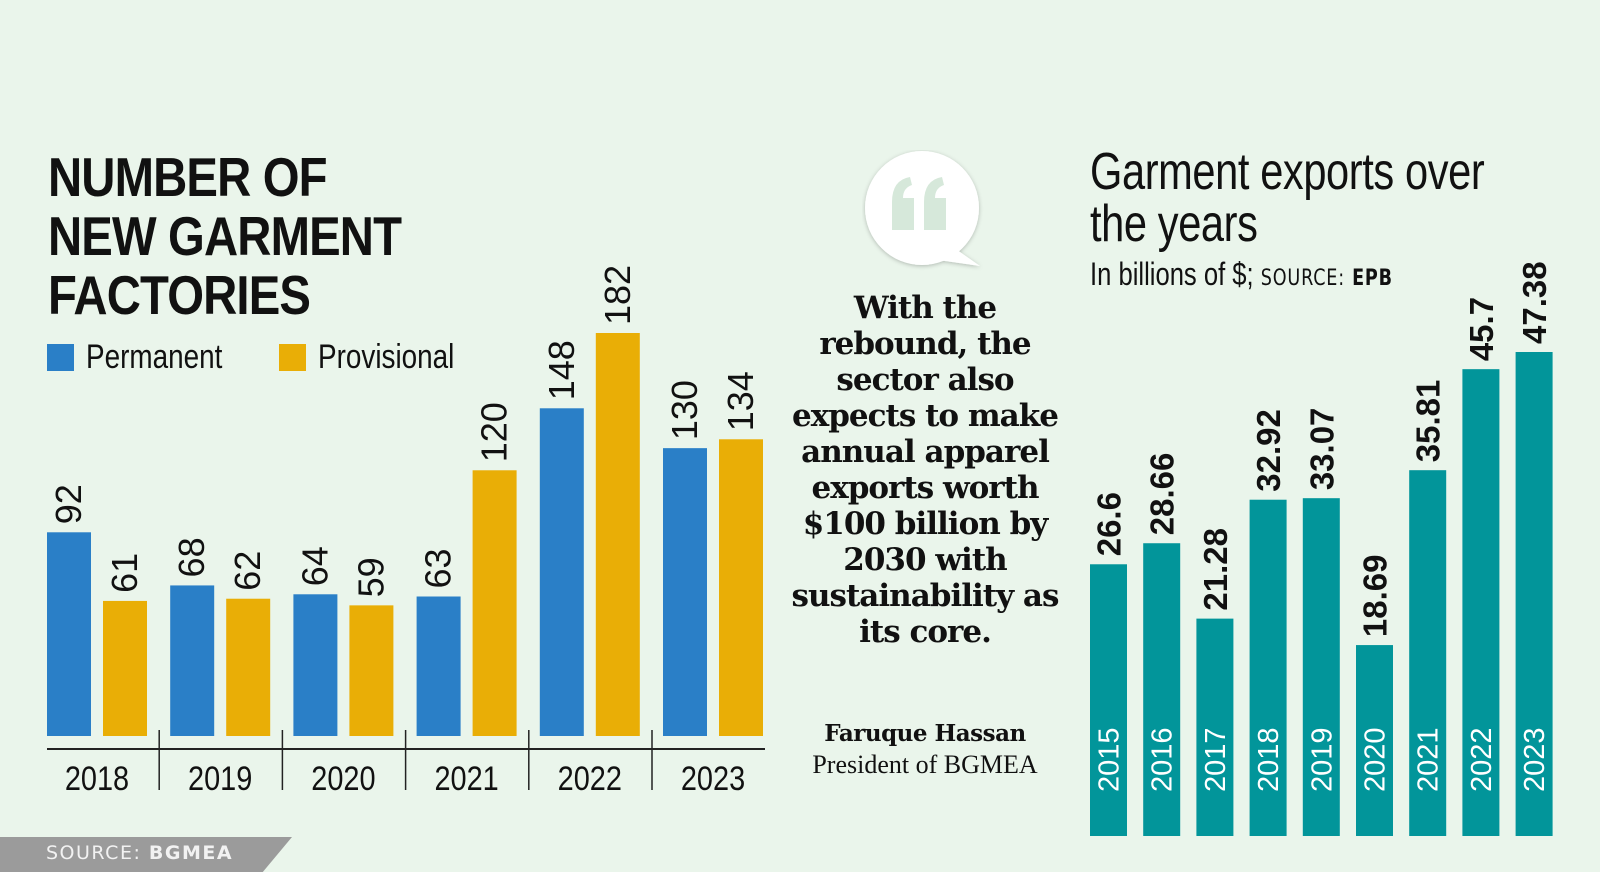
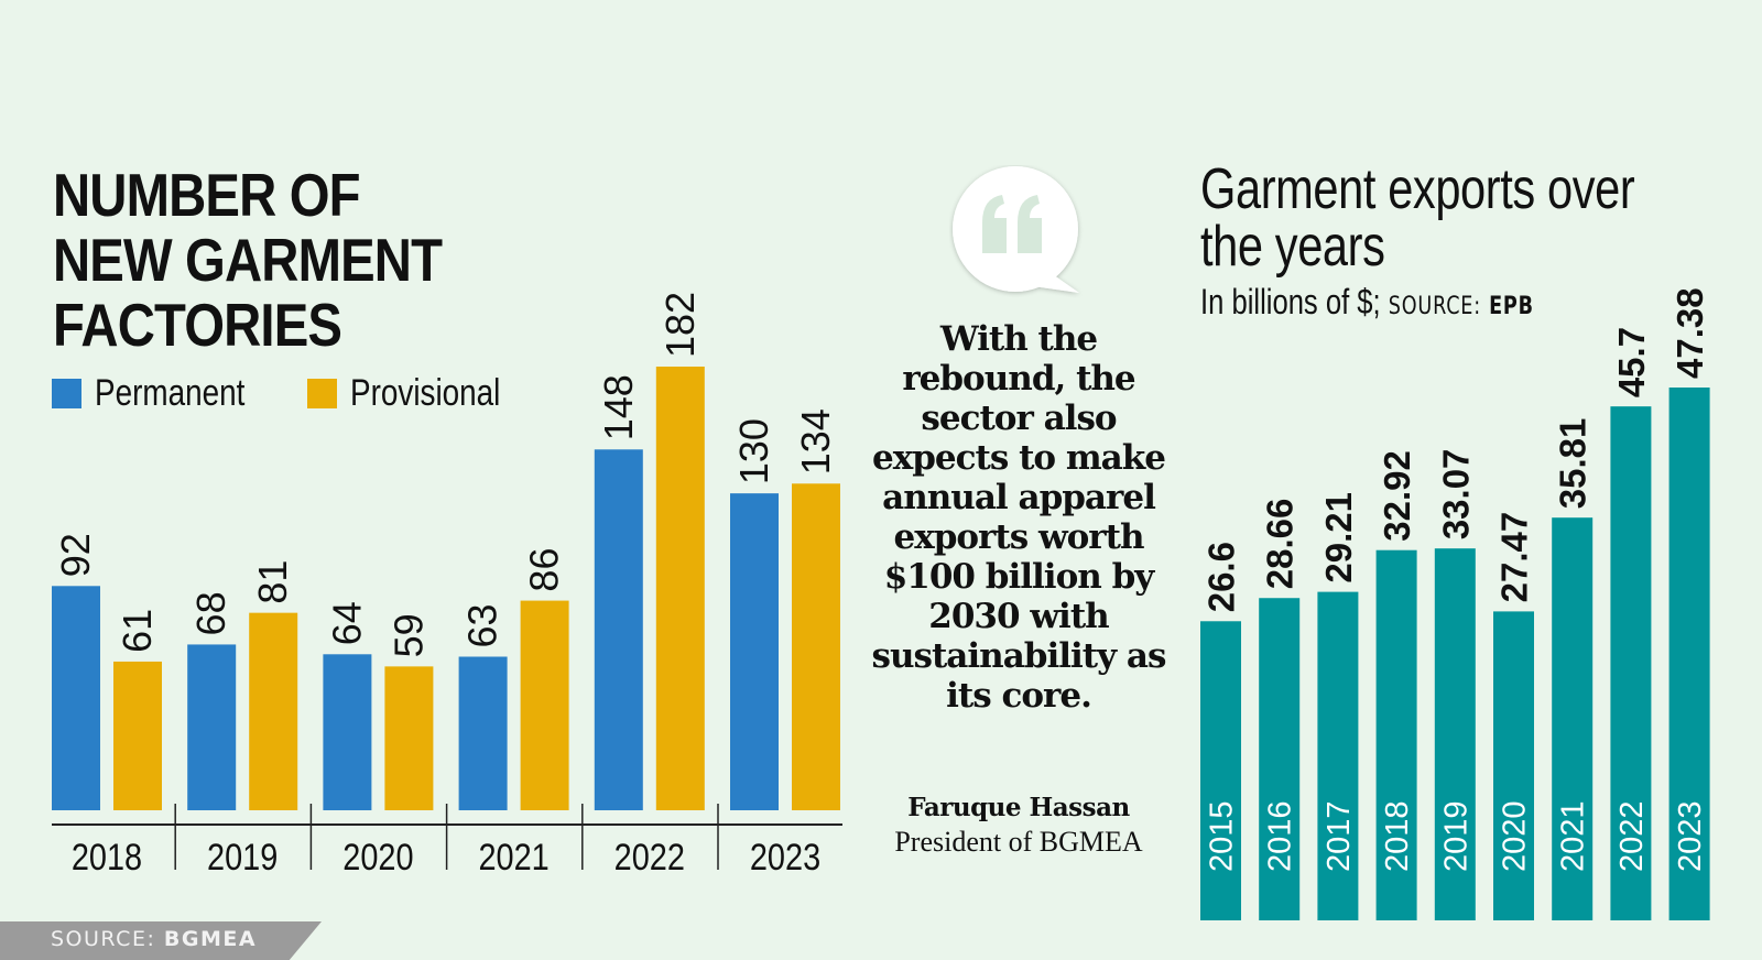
NUMBER OF NEW GARMENT FACTORIES/Provisional/2019: 62 -> 81
NUMBER OF NEW GARMENT FACTORIES/Provisional/2021: 120 -> 86
Garment exports over the years/2017: 21.28 -> 29.21
Garment exports over the years/2020: 18.69 -> 27.47
